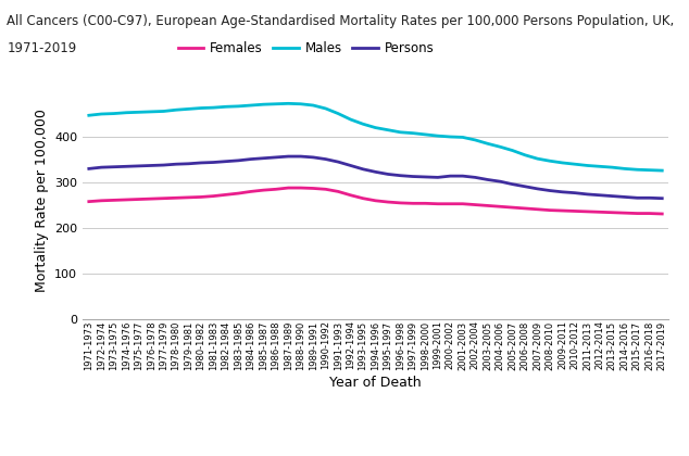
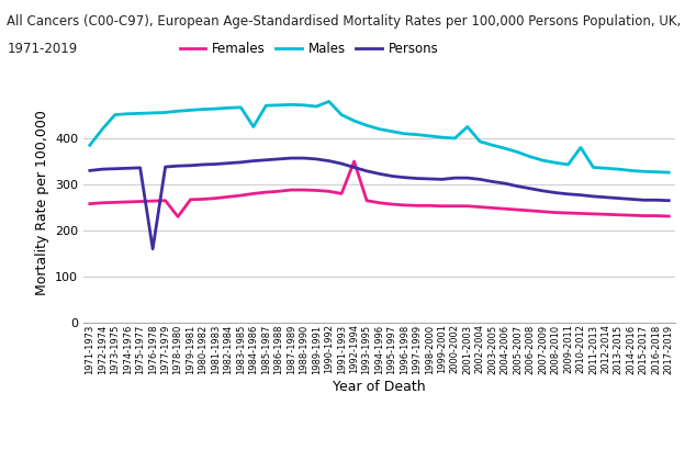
Males/1971-1973: 447 -> 385
Males/1972-1974: 450 -> 420
Persons/1976-1978: 337 -> 160
Females/1978-1980: 266 -> 230
Males/1984-1986: 469 -> 425
Males/1990-1992: 462 -> 480
Females/1992-1994: 272 -> 350
Males/2001-2003: 399 -> 425
Males/2010-2012: 340 -> 380
